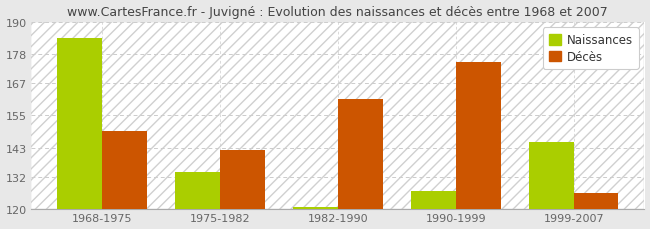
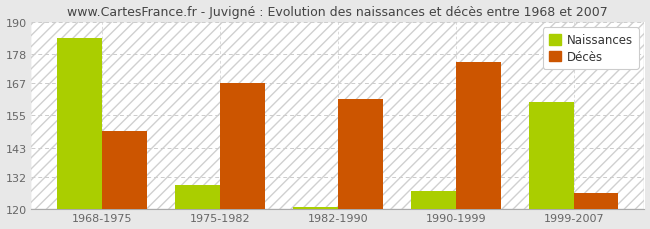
Naissances/1975-1982: 134 -> 129
Décès/1975-1982: 142 -> 167
Naissances/1999-2007: 145 -> 160
